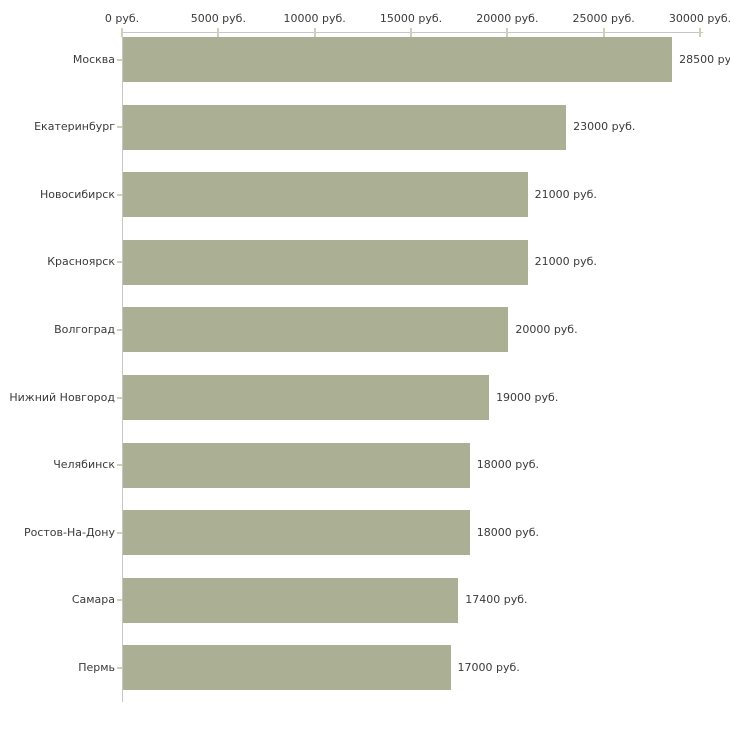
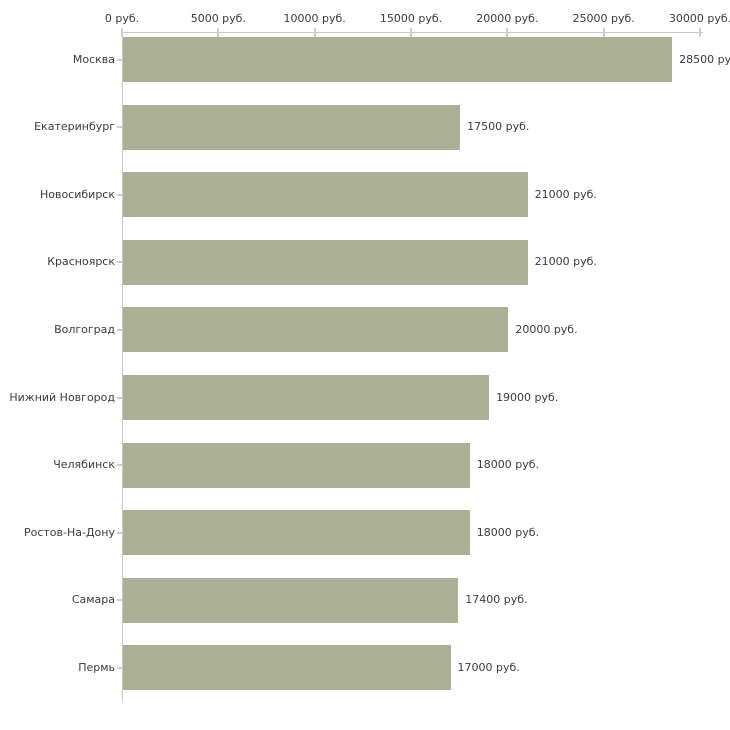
Екатеринбург: 23000 -> 17500
